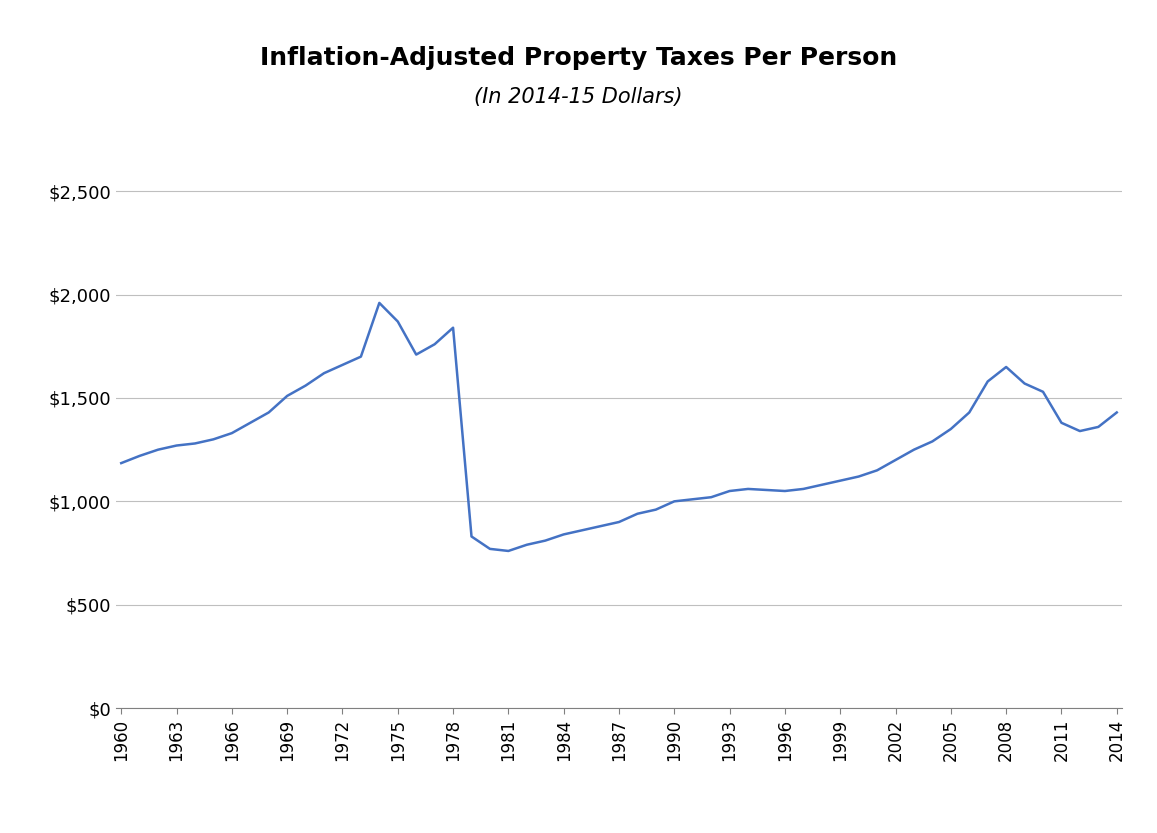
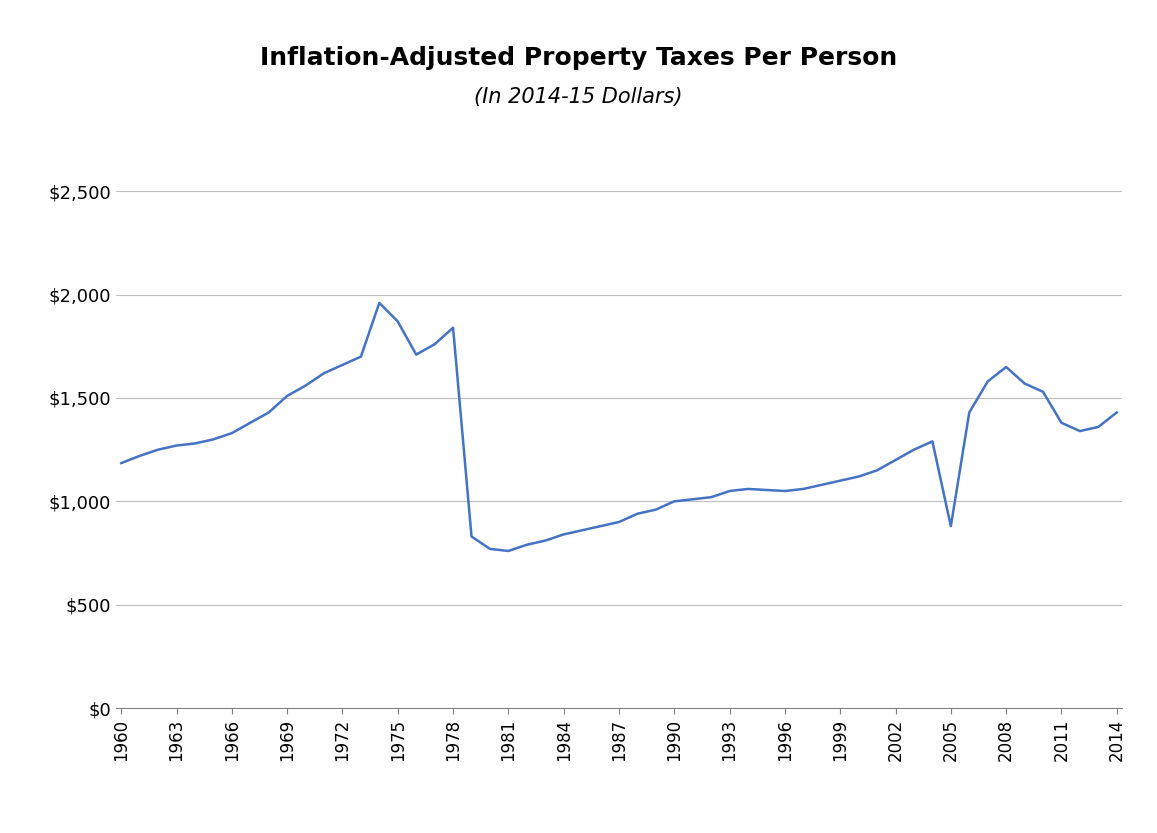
2005: $1,350 -> $880
